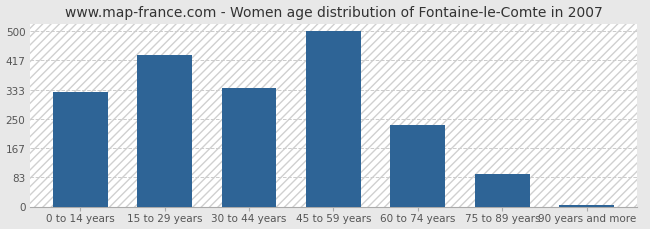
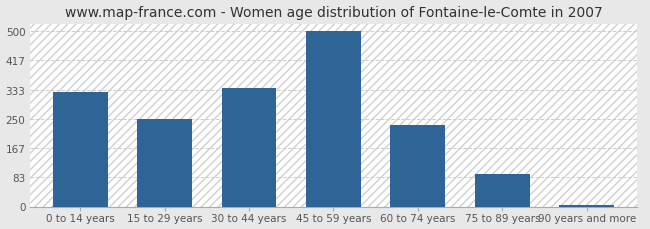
15 to 29 years: 430 -> 250
